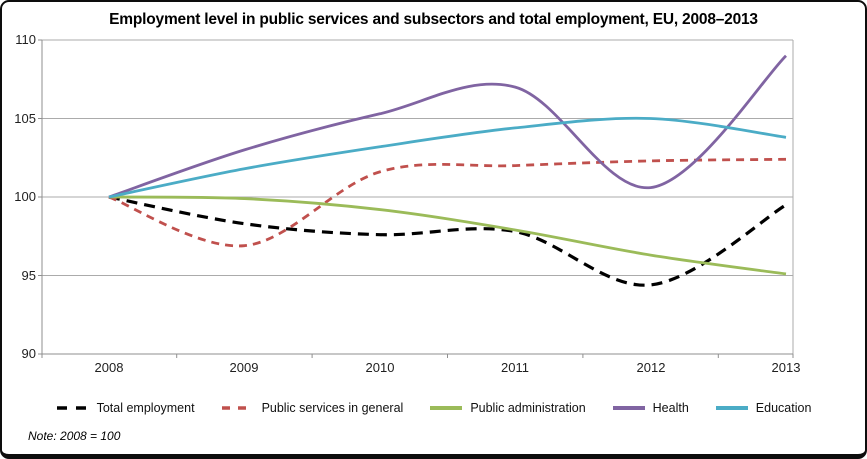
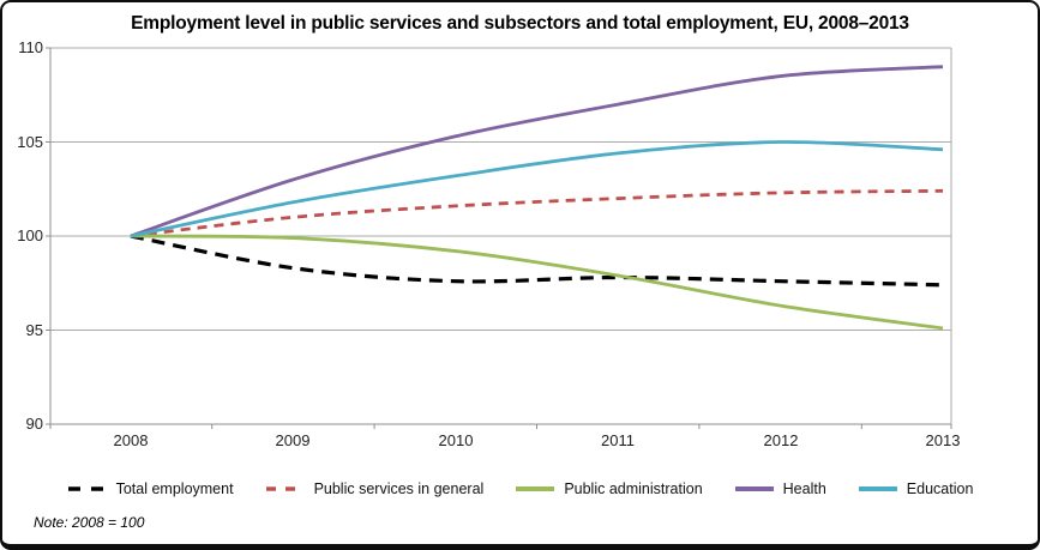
Public services in general/2009: 96.9 -> 101.0
Total employment/2012: 94.4 -> 97.6
Health/2012: 100.6 -> 108.5
Total employment/2013: 99.5 -> 97.4
Education/2013: 103.8 -> 104.6
